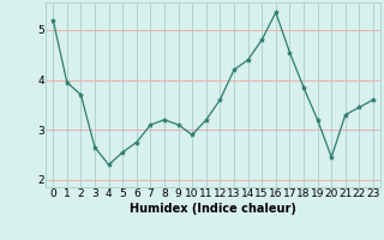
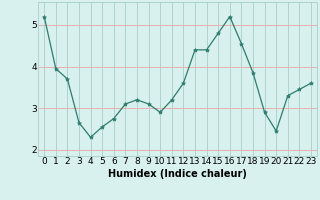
13: 4.20 -> 4.40
16: 5.35 -> 5.20
19: 3.20 -> 2.90
